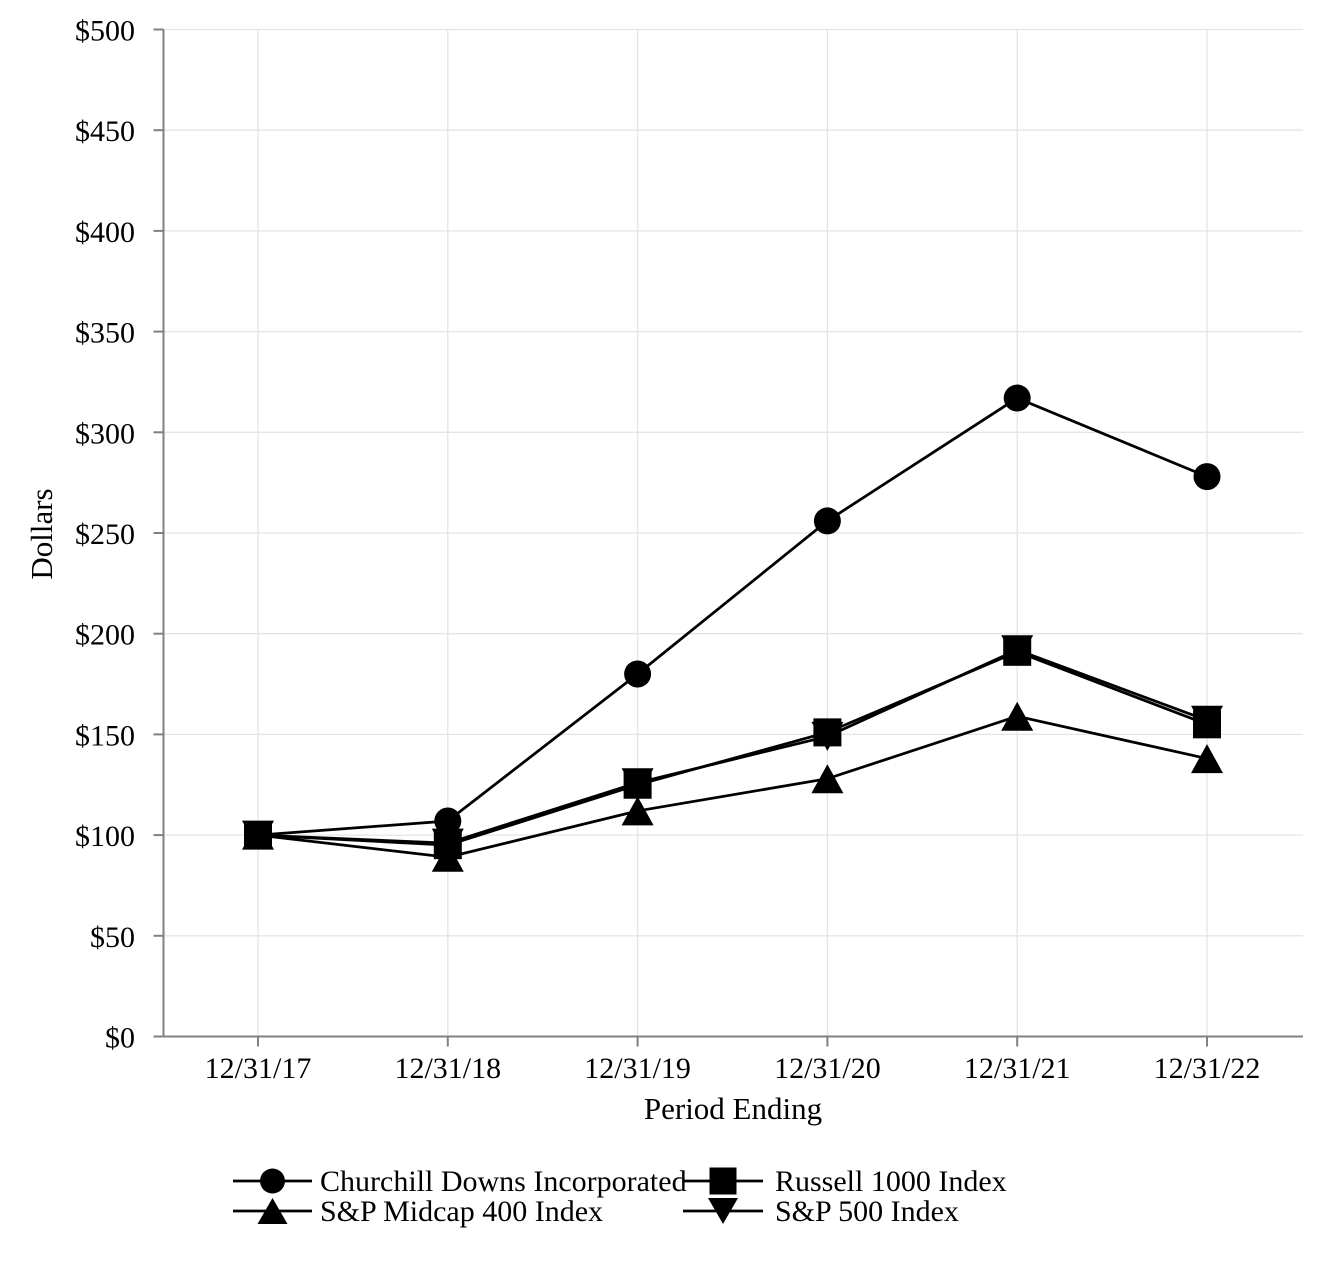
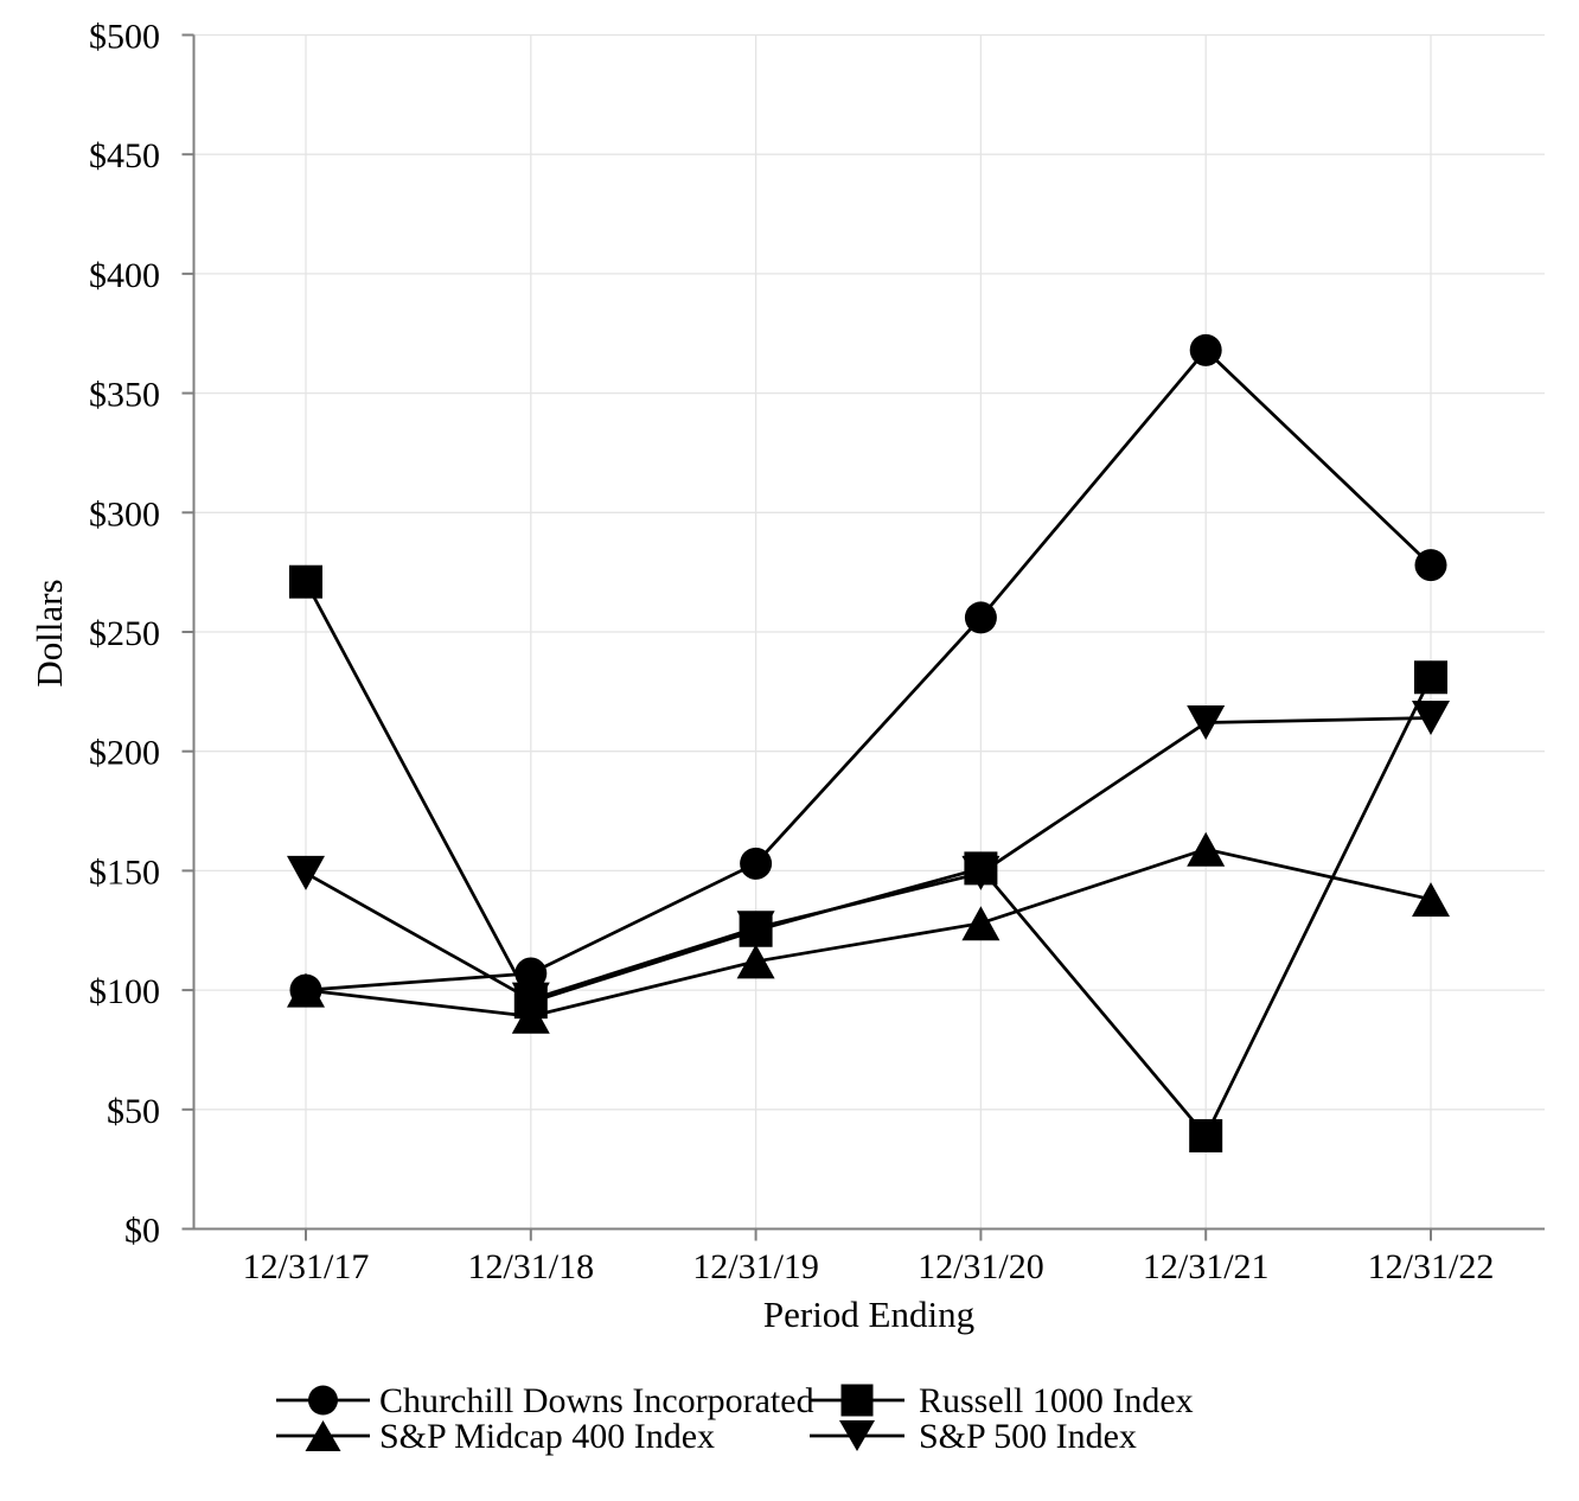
Russell 1000 Index/12/31/17: $100 -> $271
S&P 500 Index/12/31/17: $100 -> $149
Churchill Downs Incorporated/12/31/19: $180 -> $153
Churchill Downs Incorporated/12/31/21: $317 -> $368
Russell 1000 Index/12/31/21: $191 -> $39
S&P 500 Index/12/31/21: $192 -> $212
Russell 1000 Index/12/31/22: $155 -> $231
S&P 500 Index/12/31/22: $157 -> $214
